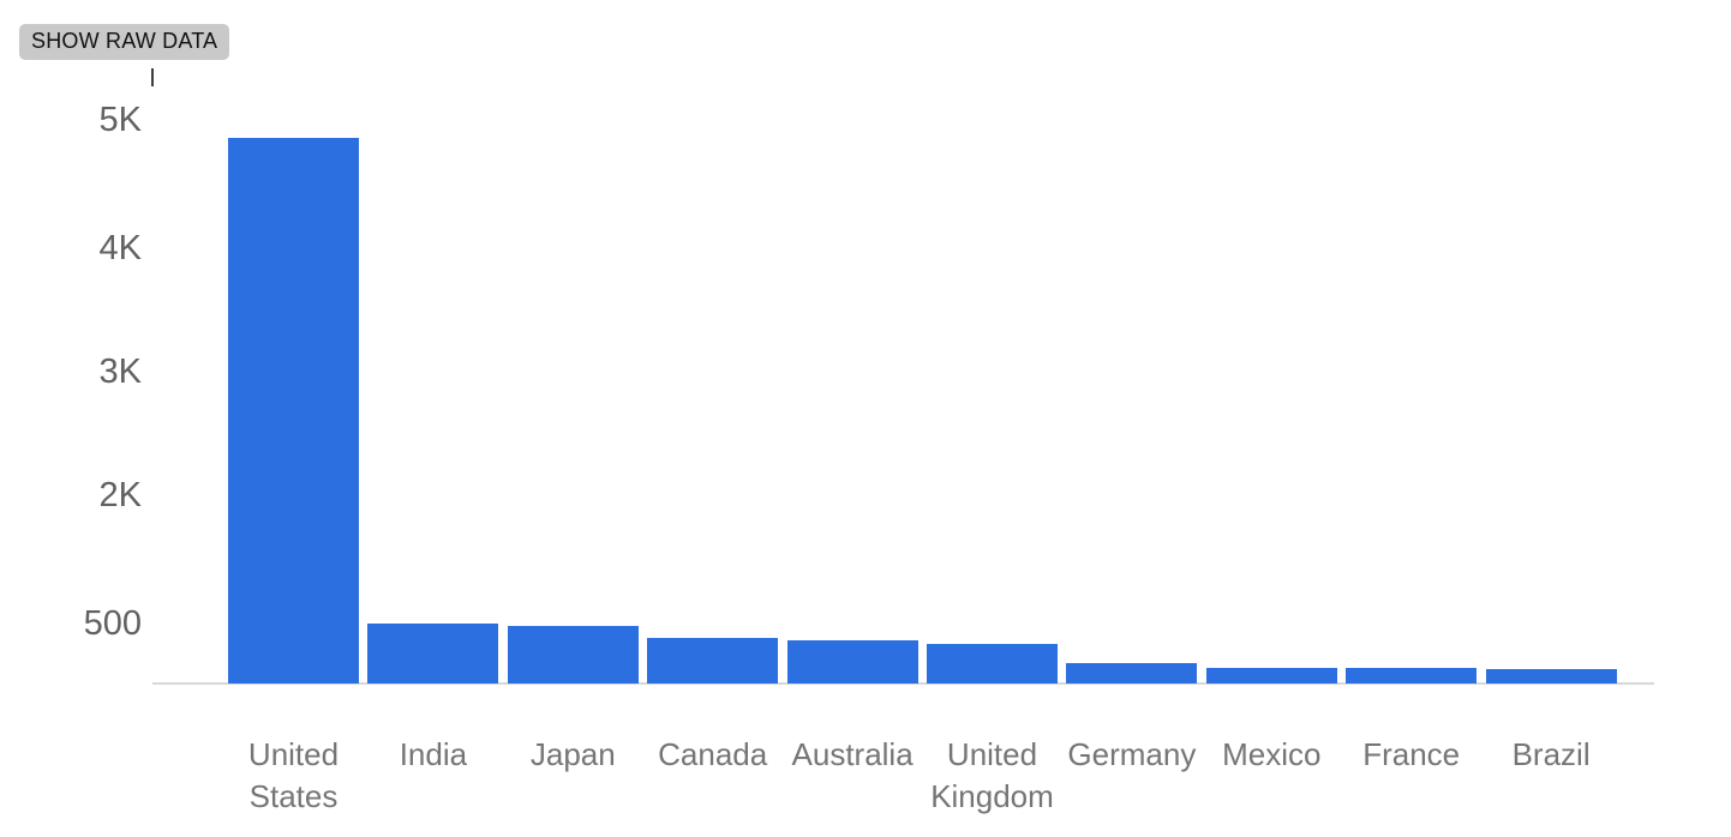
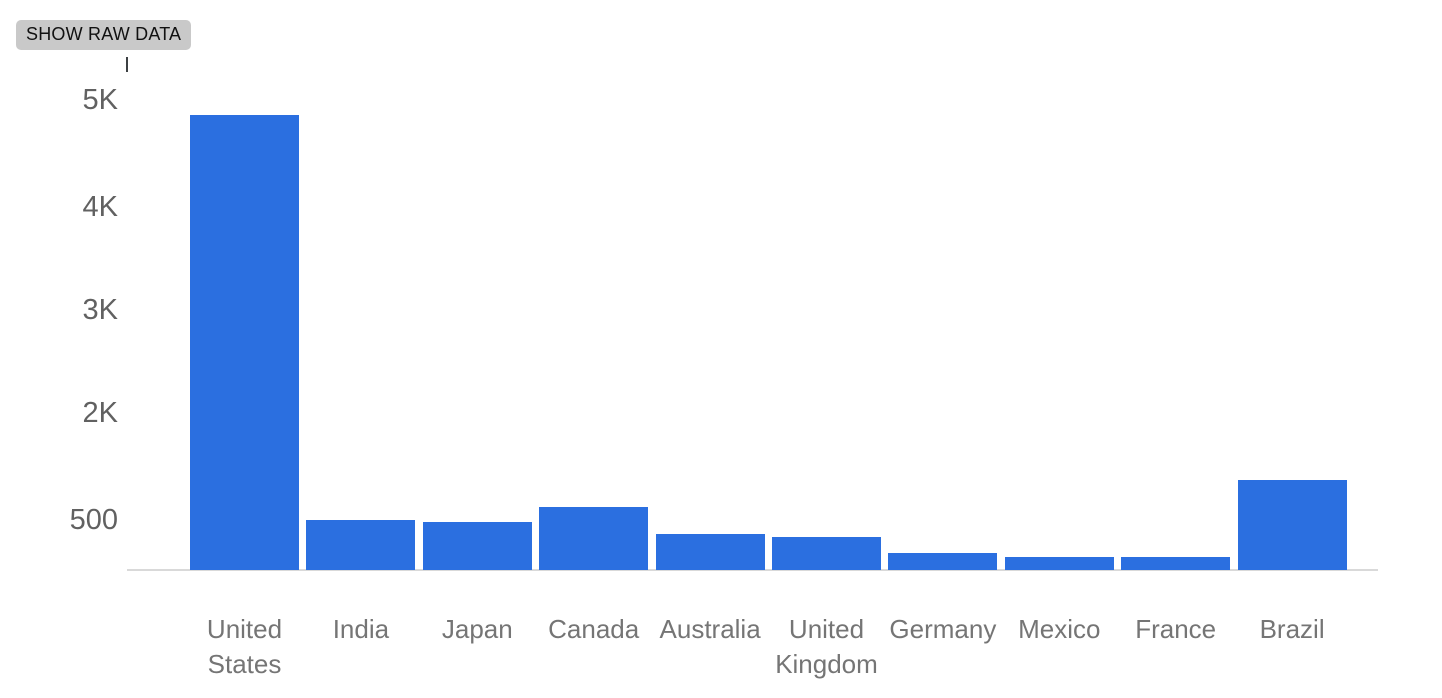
Canada: 0.38K -> 0.68K
Brazil: 0.12K -> 1.06K
